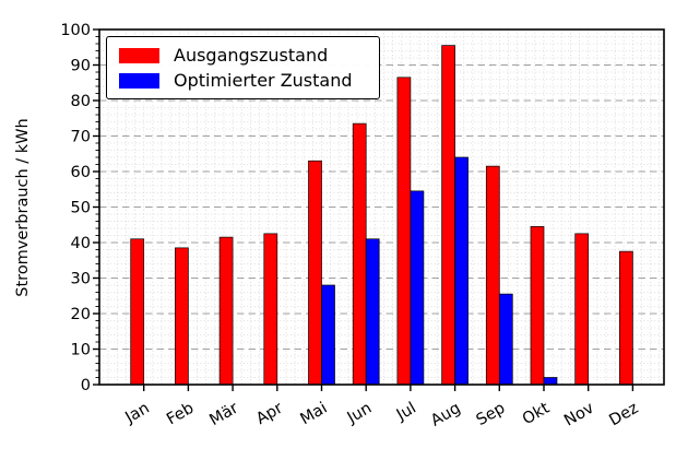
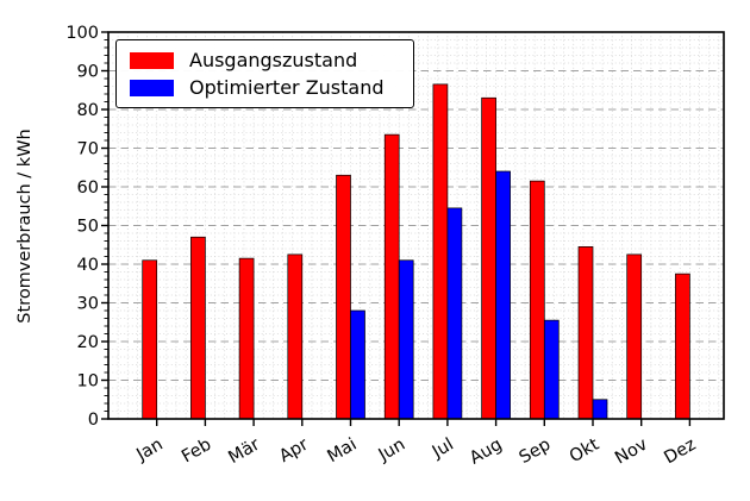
Ausgangszustand/Feb: 38 -> 47
Ausgangszustand/Aug: 96 -> 83
Optimierter Zustand/Okt: 2 -> 5
